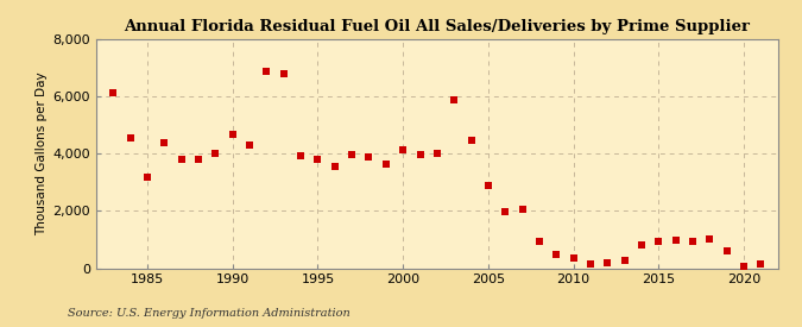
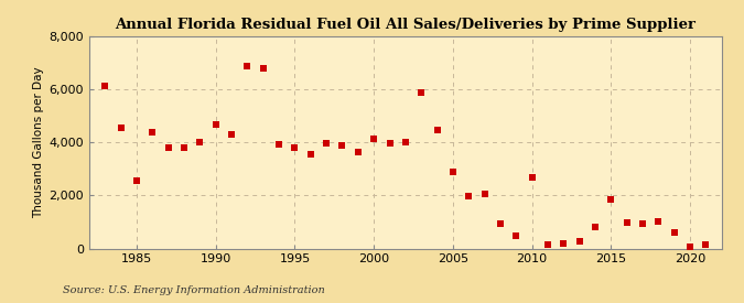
1985: 3,200 -> 2,550
2010: 340 -> 2,700
2015: 930 -> 1,850
